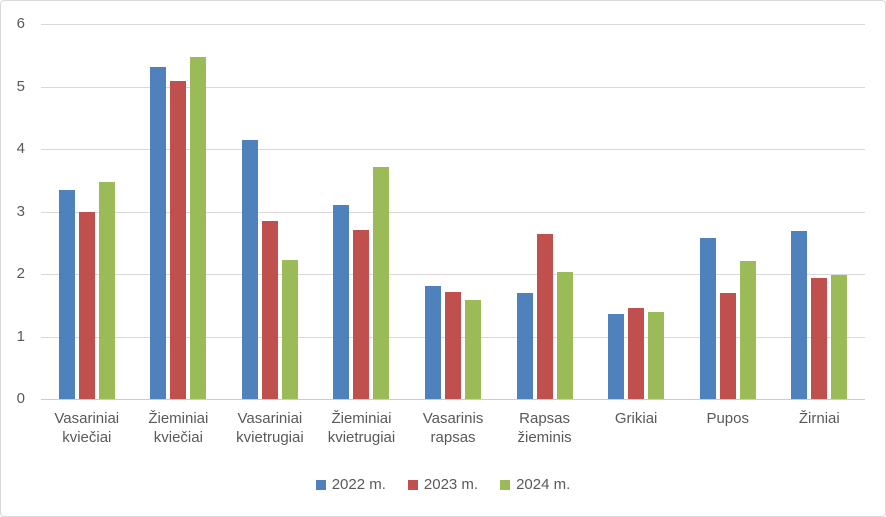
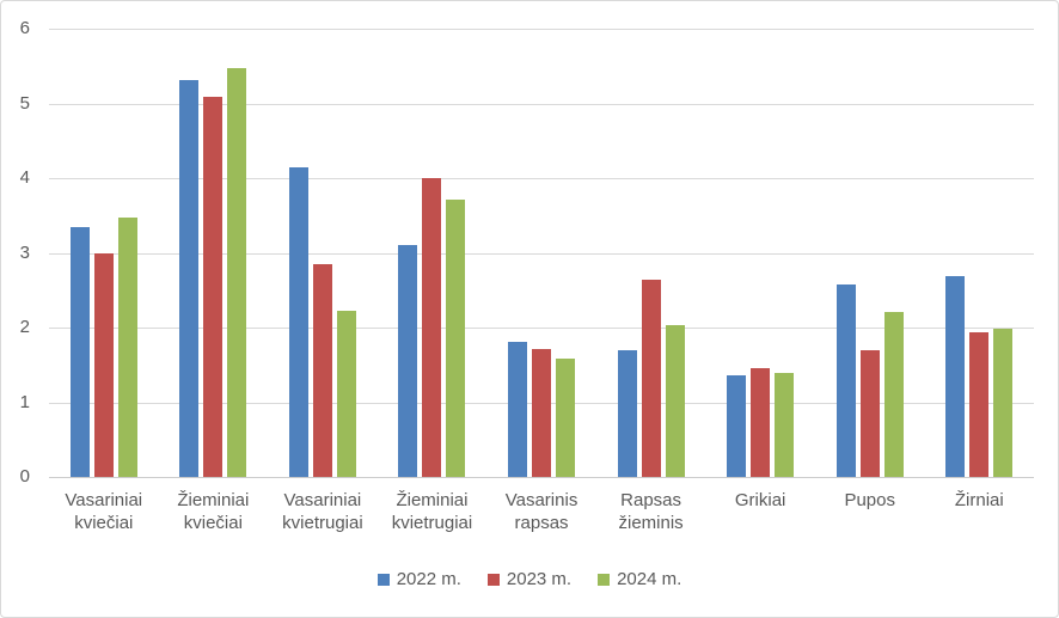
2023 m./Žieminiai kvietrugiai: 2.7 -> 4.0
